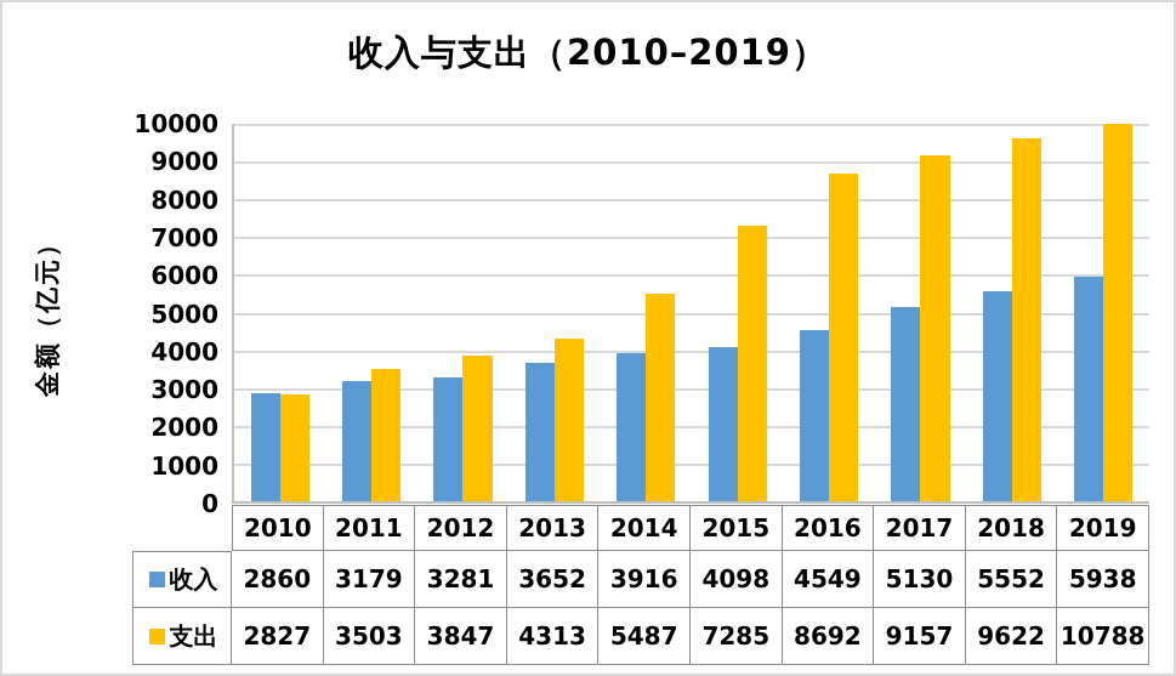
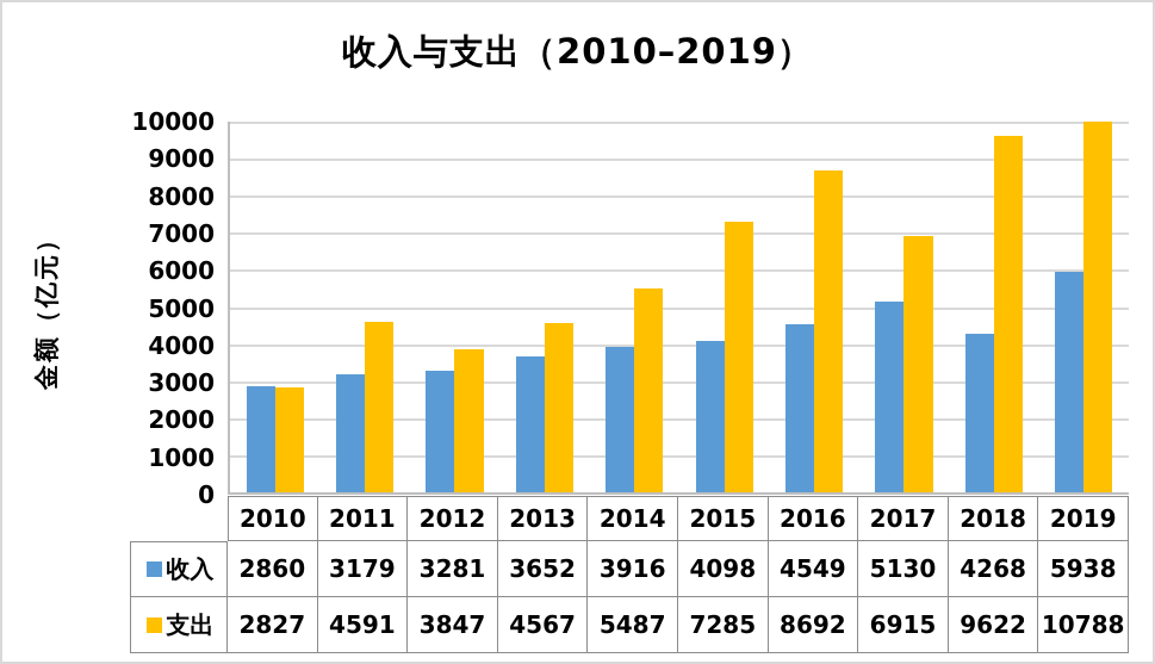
支出/2011: 3503 -> 4591
支出/2013: 4313 -> 4567
支出/2017: 9157 -> 6915
收入/2018: 5552 -> 4268
